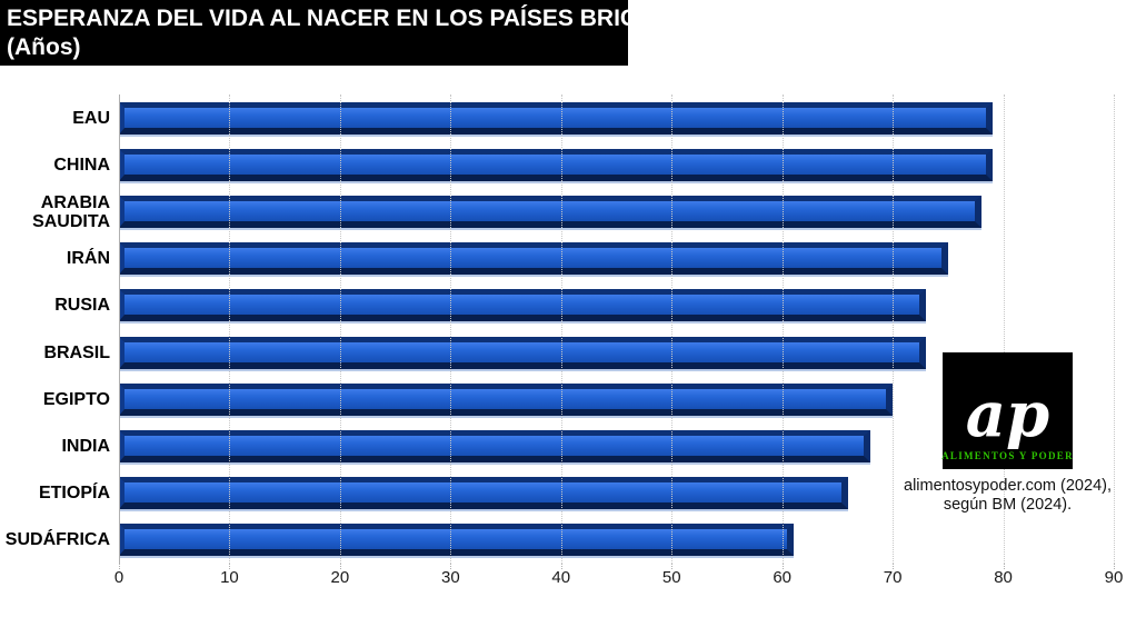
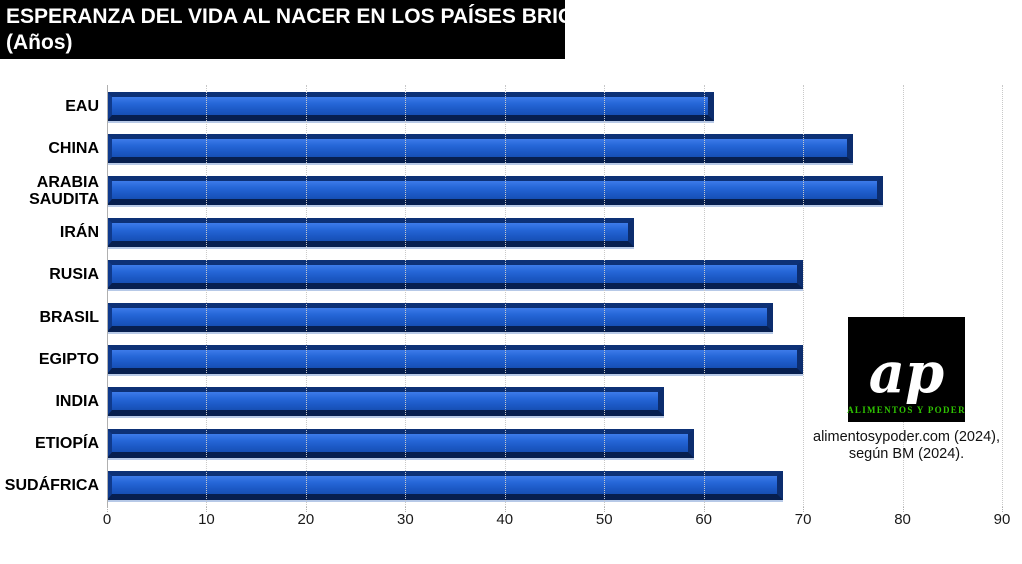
EAU: 79 -> 61
CHINA: 79 -> 75
IRÁN: 75 -> 53
RUSIA: 73 -> 70
BRASIL: 73 -> 67
INDIA: 68 -> 56
ETIOPÍA: 66 -> 59
SUDÁFRICA: 61 -> 68
